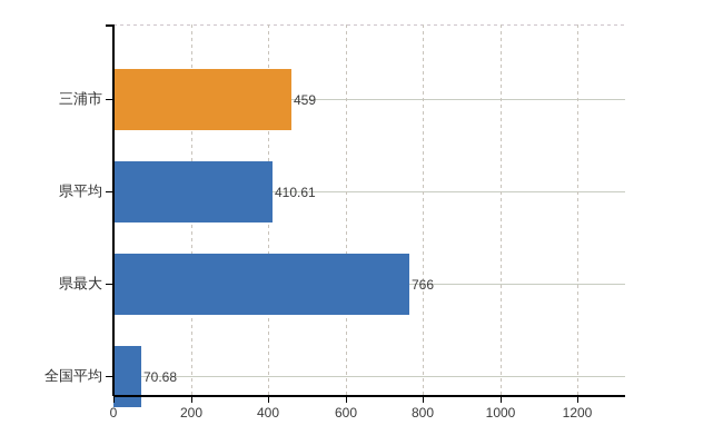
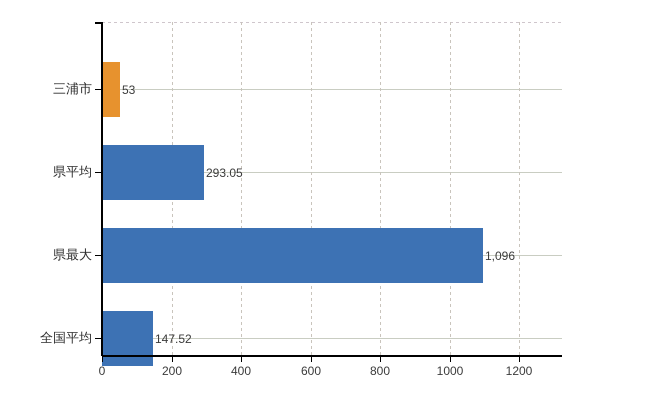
三浦市: 459 -> 53
県平均: 410.61 -> 293.05
県最大: 766 -> 1,096
全国平均: 70.68 -> 147.52
